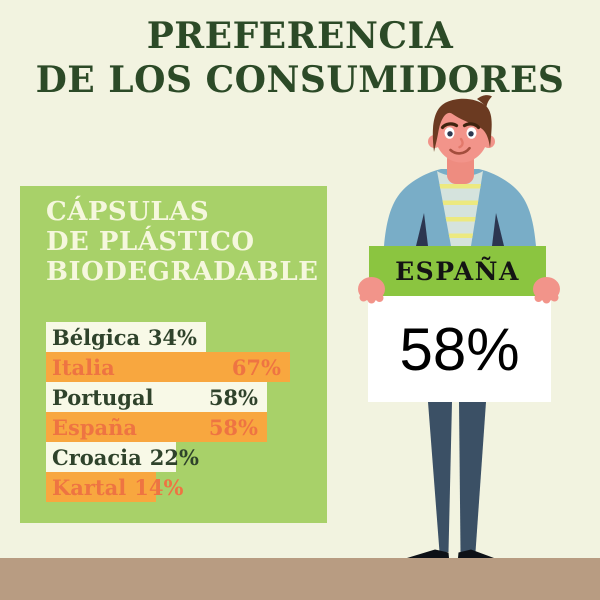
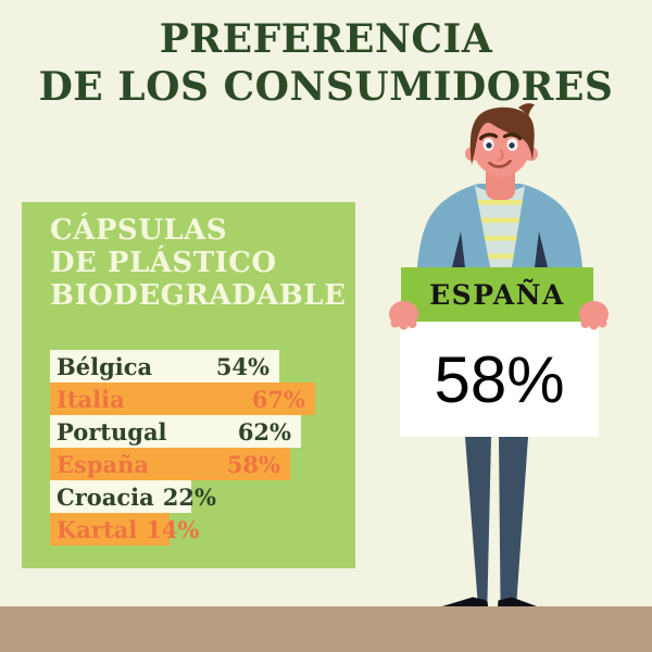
Bélgica: 34% -> 54%
Portugal: 58% -> 62%
